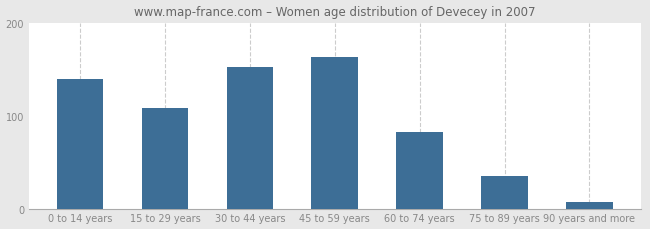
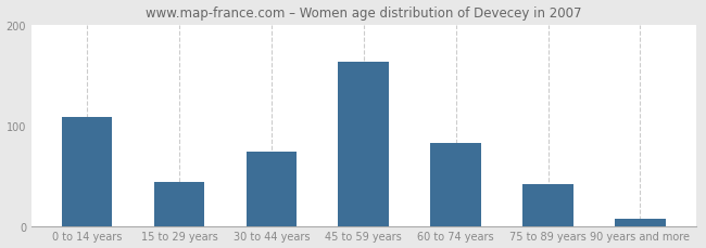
0 to 14 years: 140 -> 108
15 to 29 years: 108 -> 44
30 to 44 years: 152 -> 74
75 to 89 years: 35 -> 42
